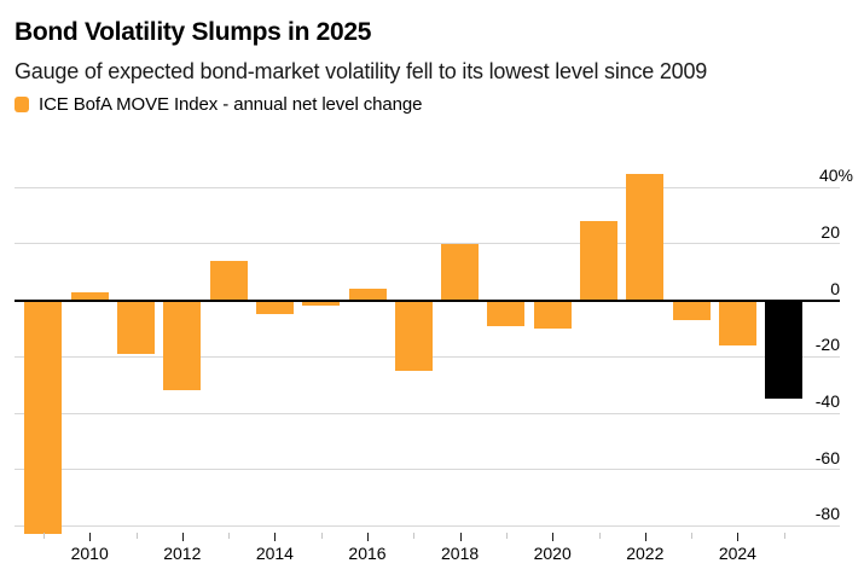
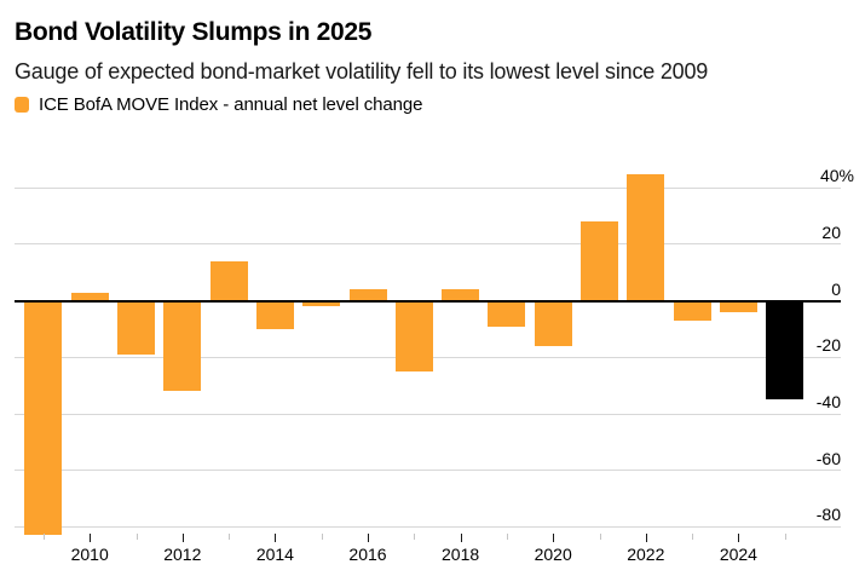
2014: -5 -> -10
2018: 20 -> 4
2020: -10 -> -16
2024: -16 -> -4
